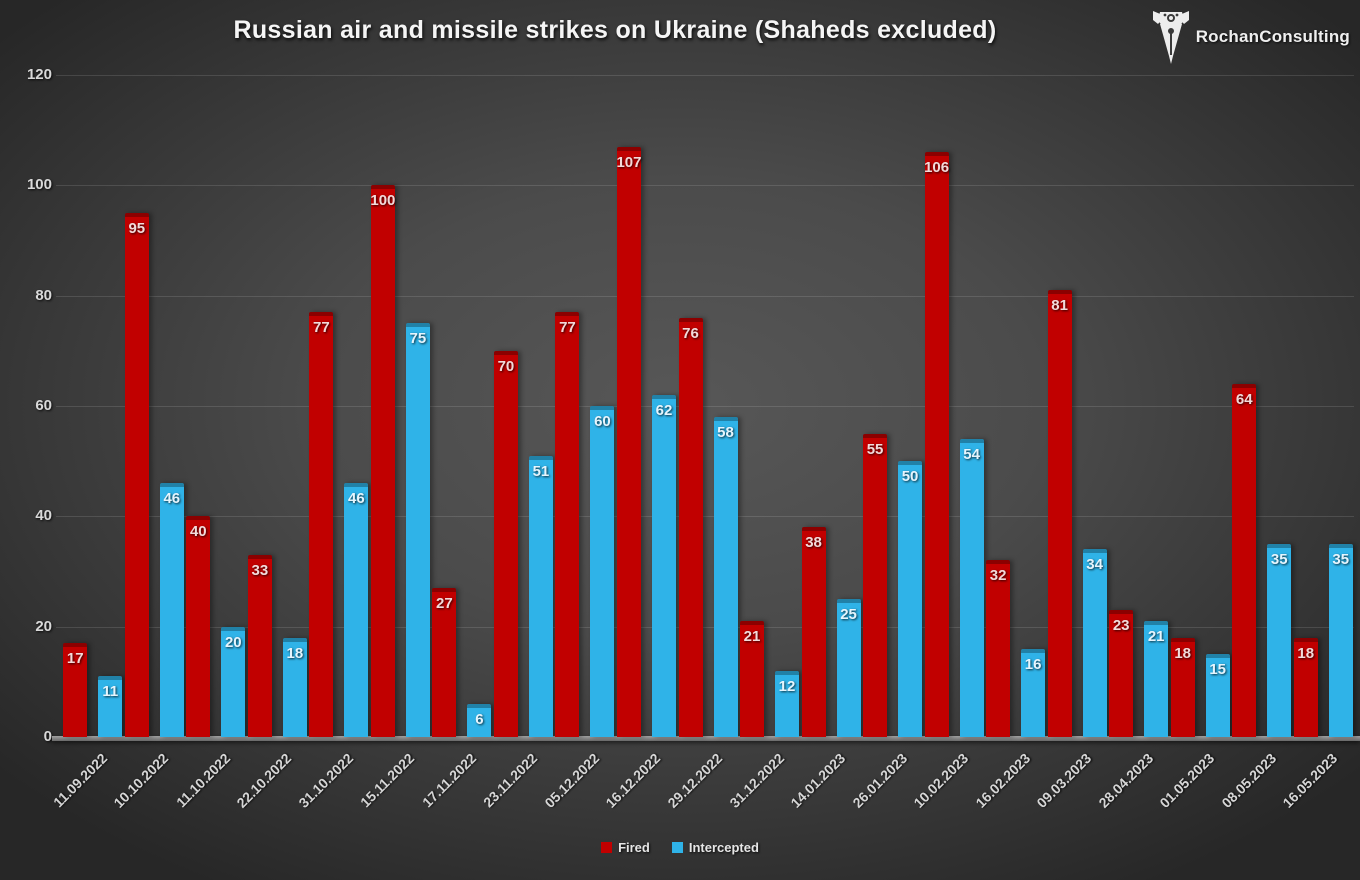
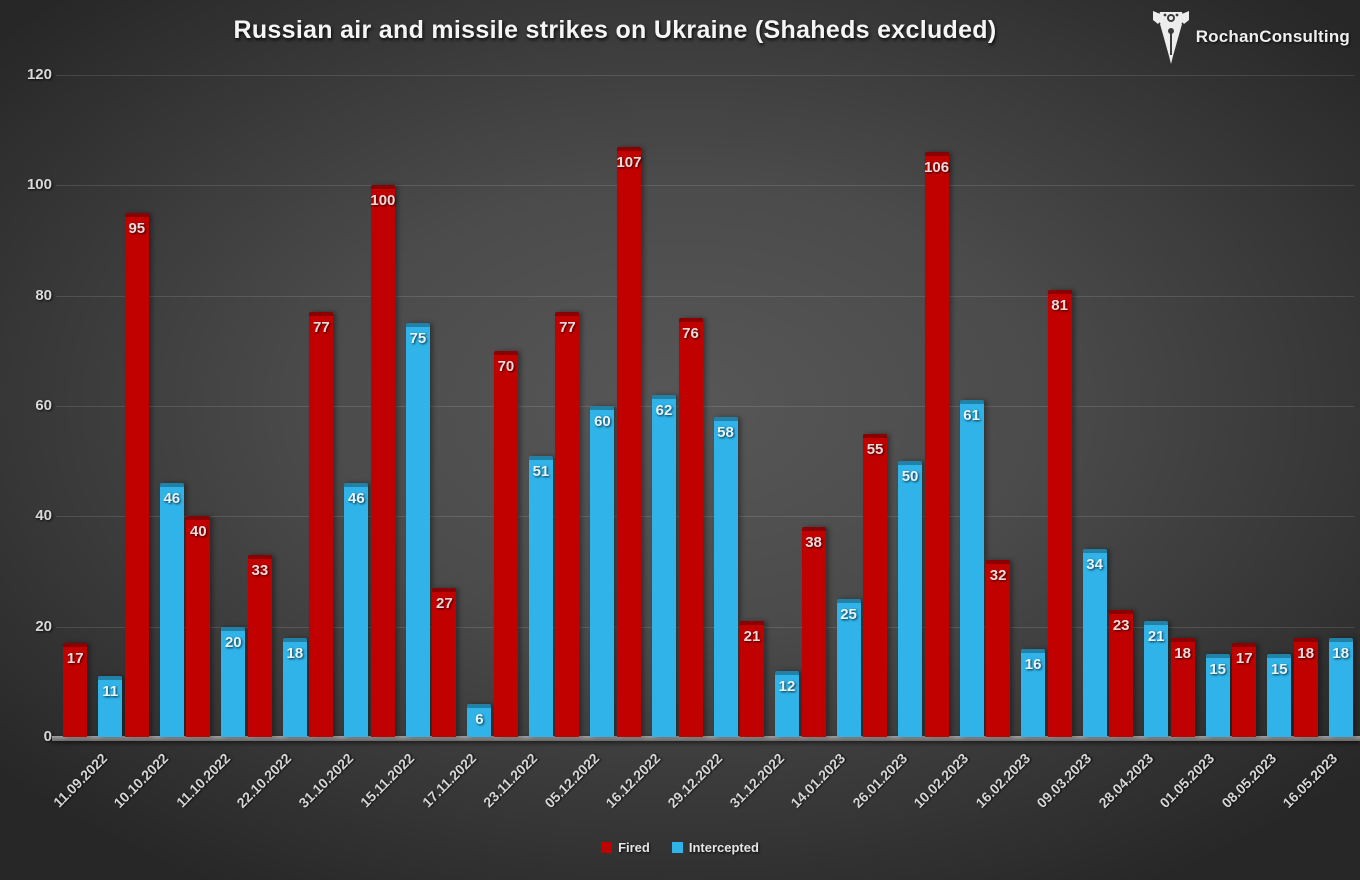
Intercepted/10.02.2023: 54 -> 61
Fired/08.05.2023: 64 -> 17
Intercepted/08.05.2023: 35 -> 15
Intercepted/16.05.2023: 35 -> 18
